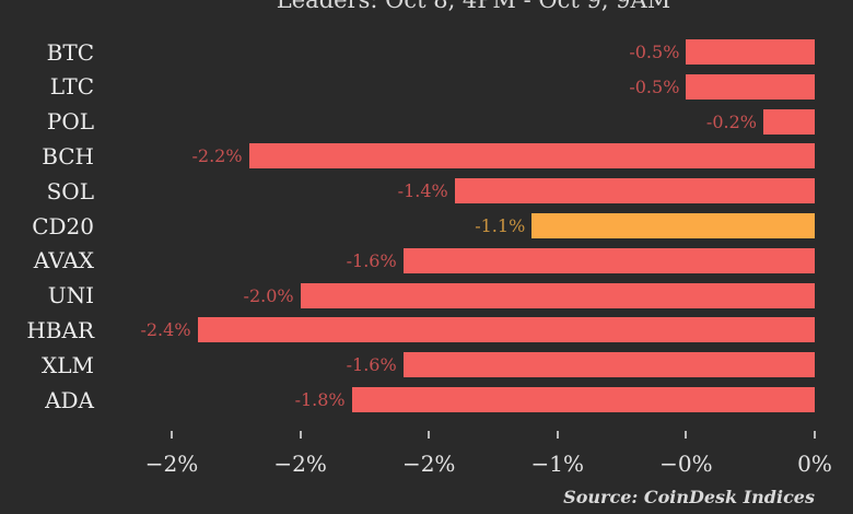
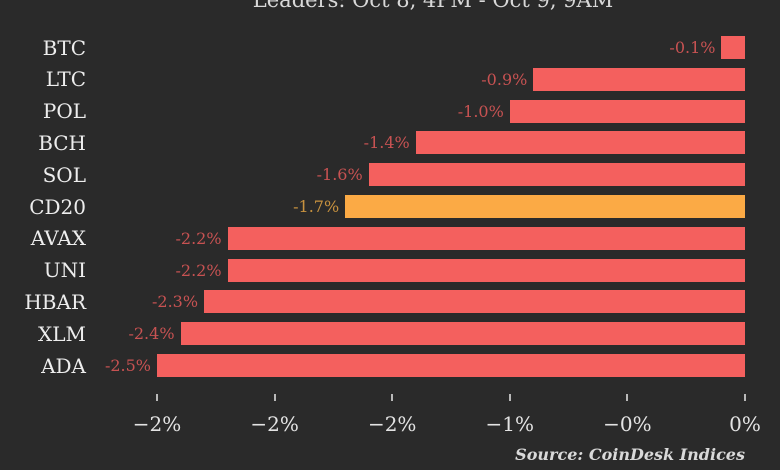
BTC: -0.5% -> -0.1%
LTC: -0.5% -> -0.9%
POL: -0.2% -> -1.0%
BCH: -2.2% -> -1.4%
SOL: -1.4% -> -1.6%
CD20: -1.1% -> -1.7%
AVAX: -1.6% -> -2.2%
UNI: -2.0% -> -2.2%
HBAR: -2.4% -> -2.3%
XLM: -1.6% -> -2.4%
ADA: -1.8% -> -2.5%
